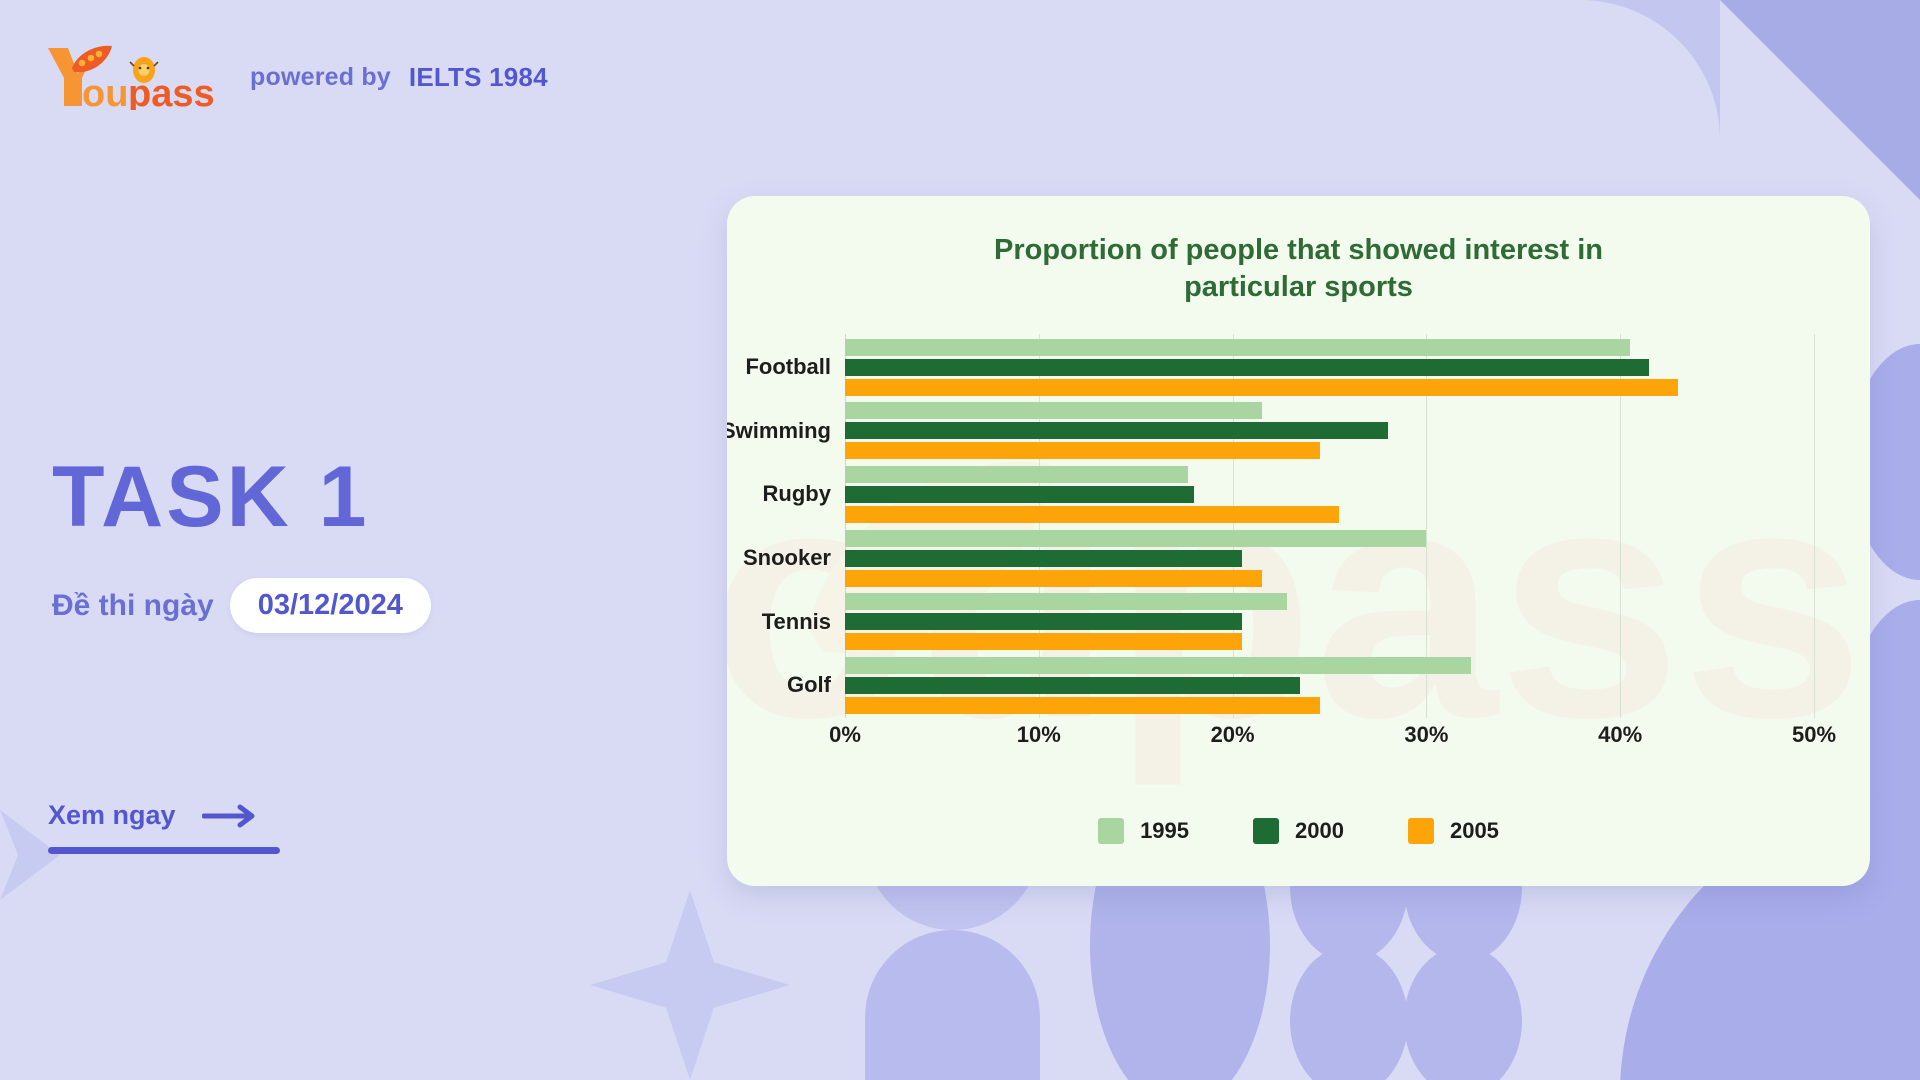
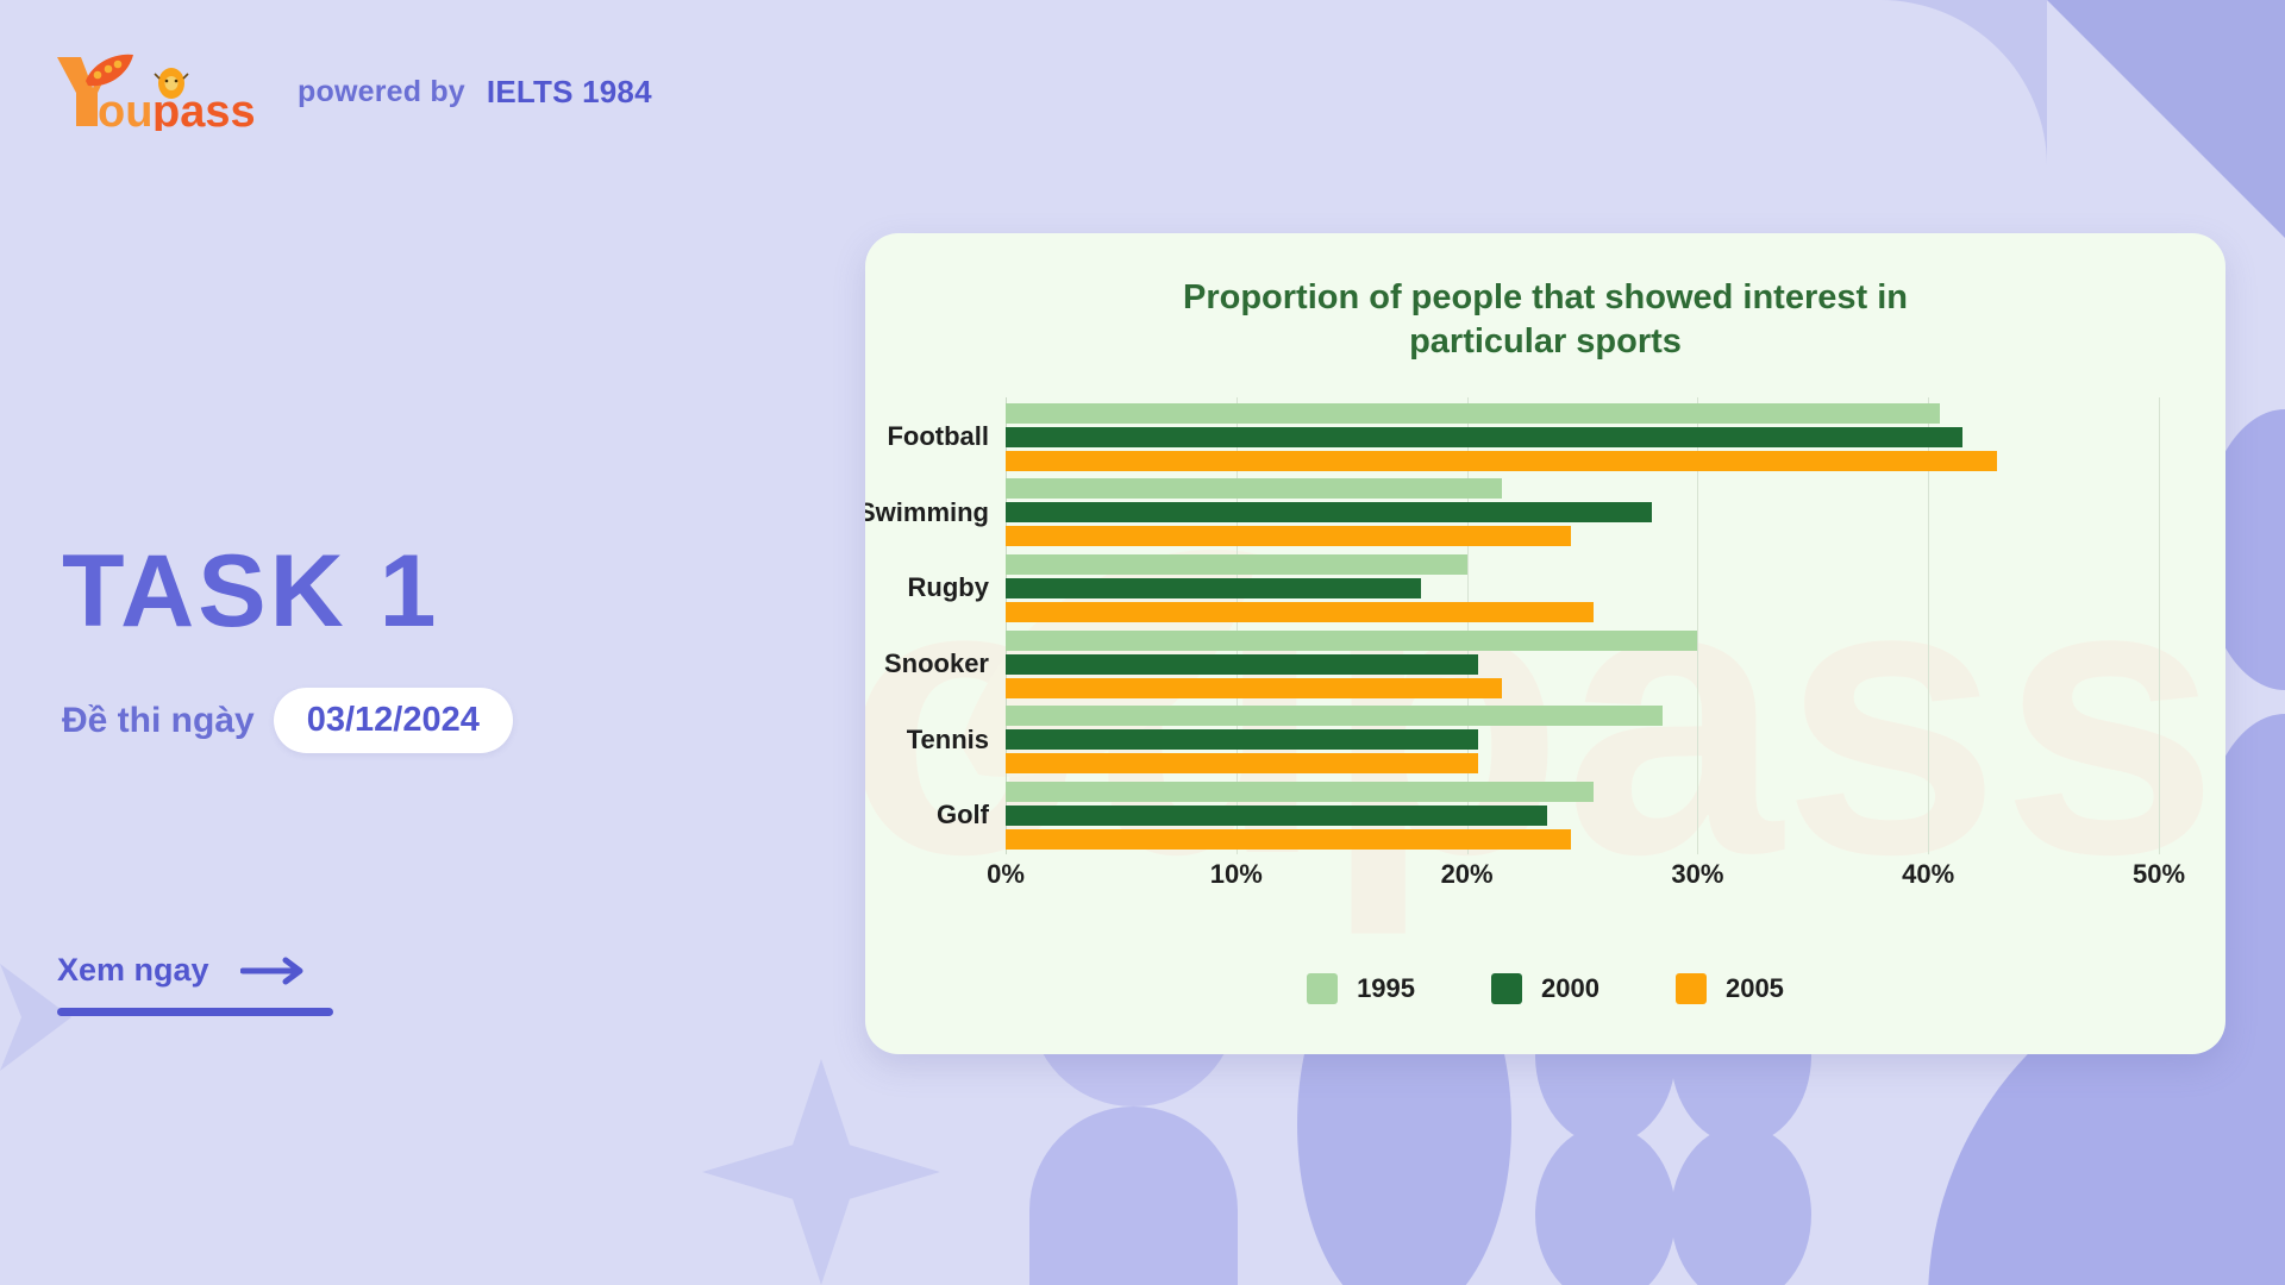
1995/Rugby: 17.7% -> 20.0%
1995/Tennis: 22.8% -> 28.5%
1995/Golf: 32.3% -> 25.5%
